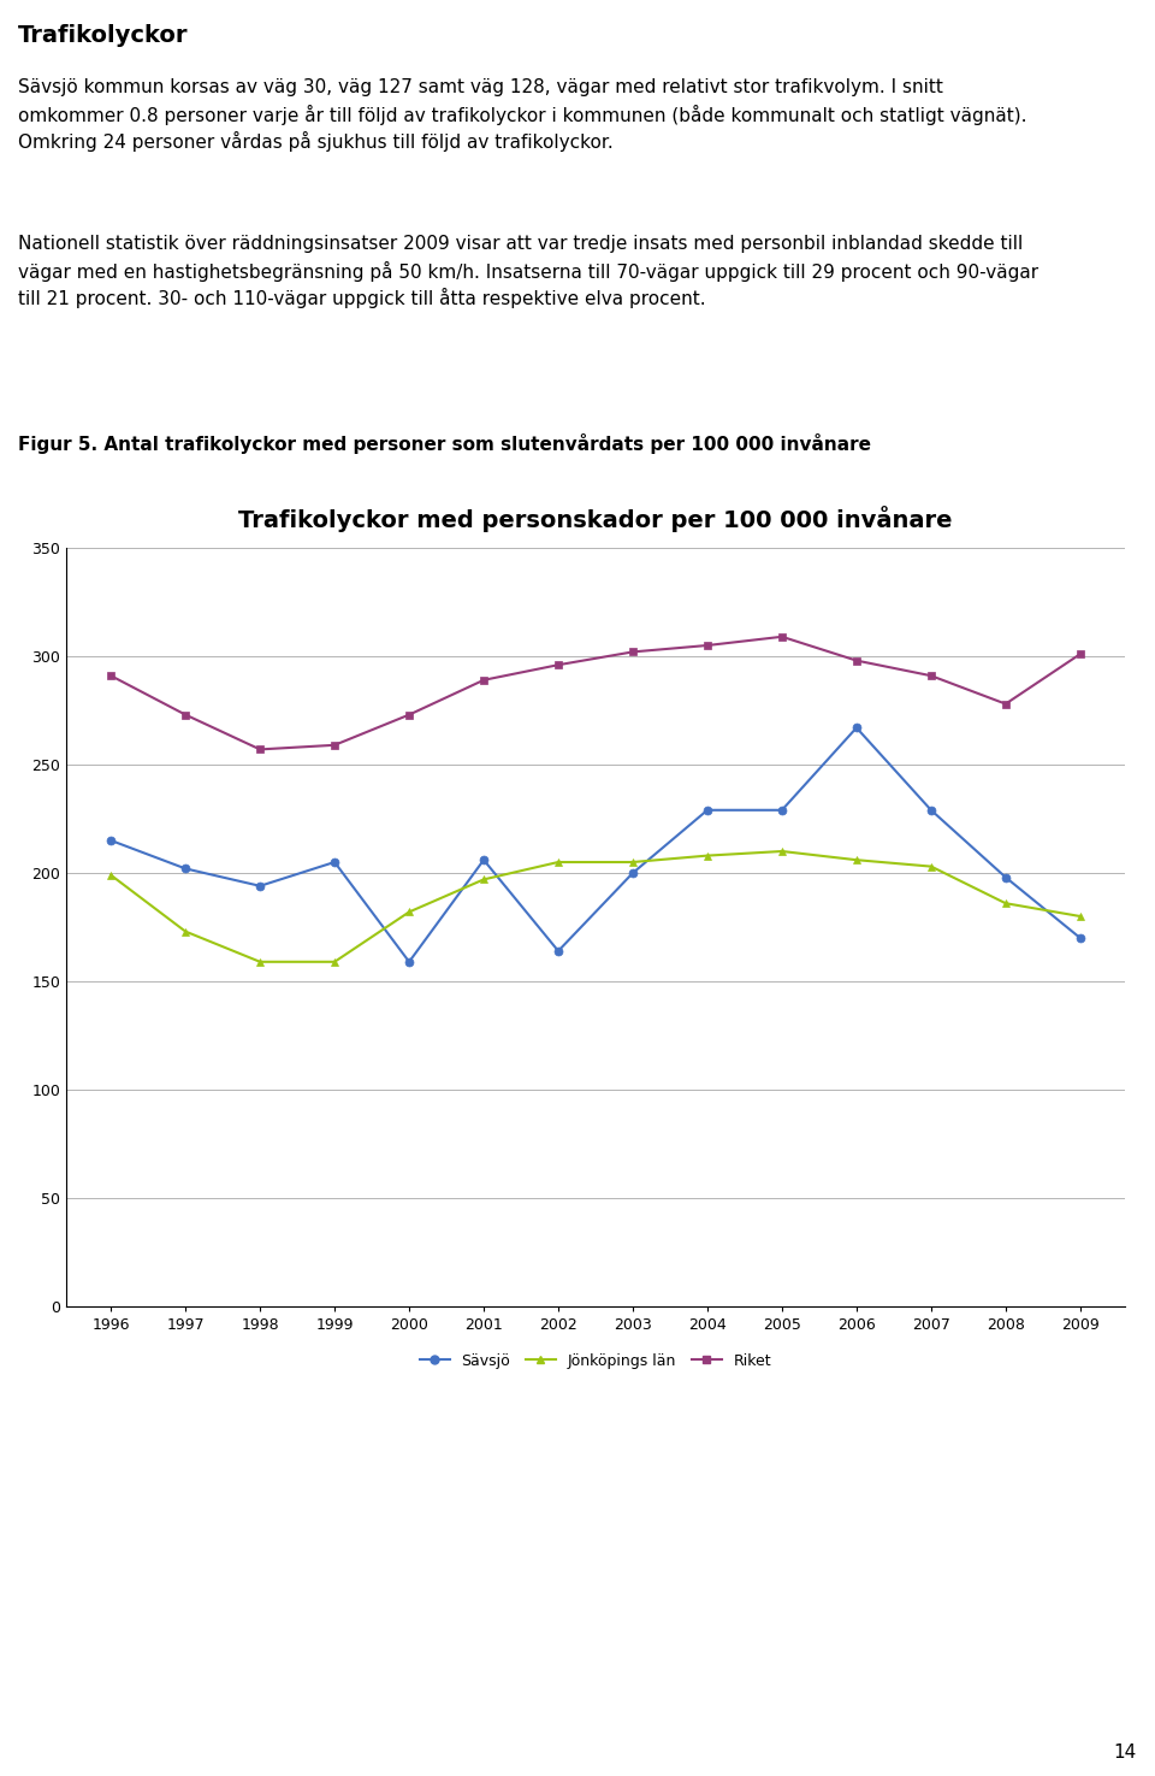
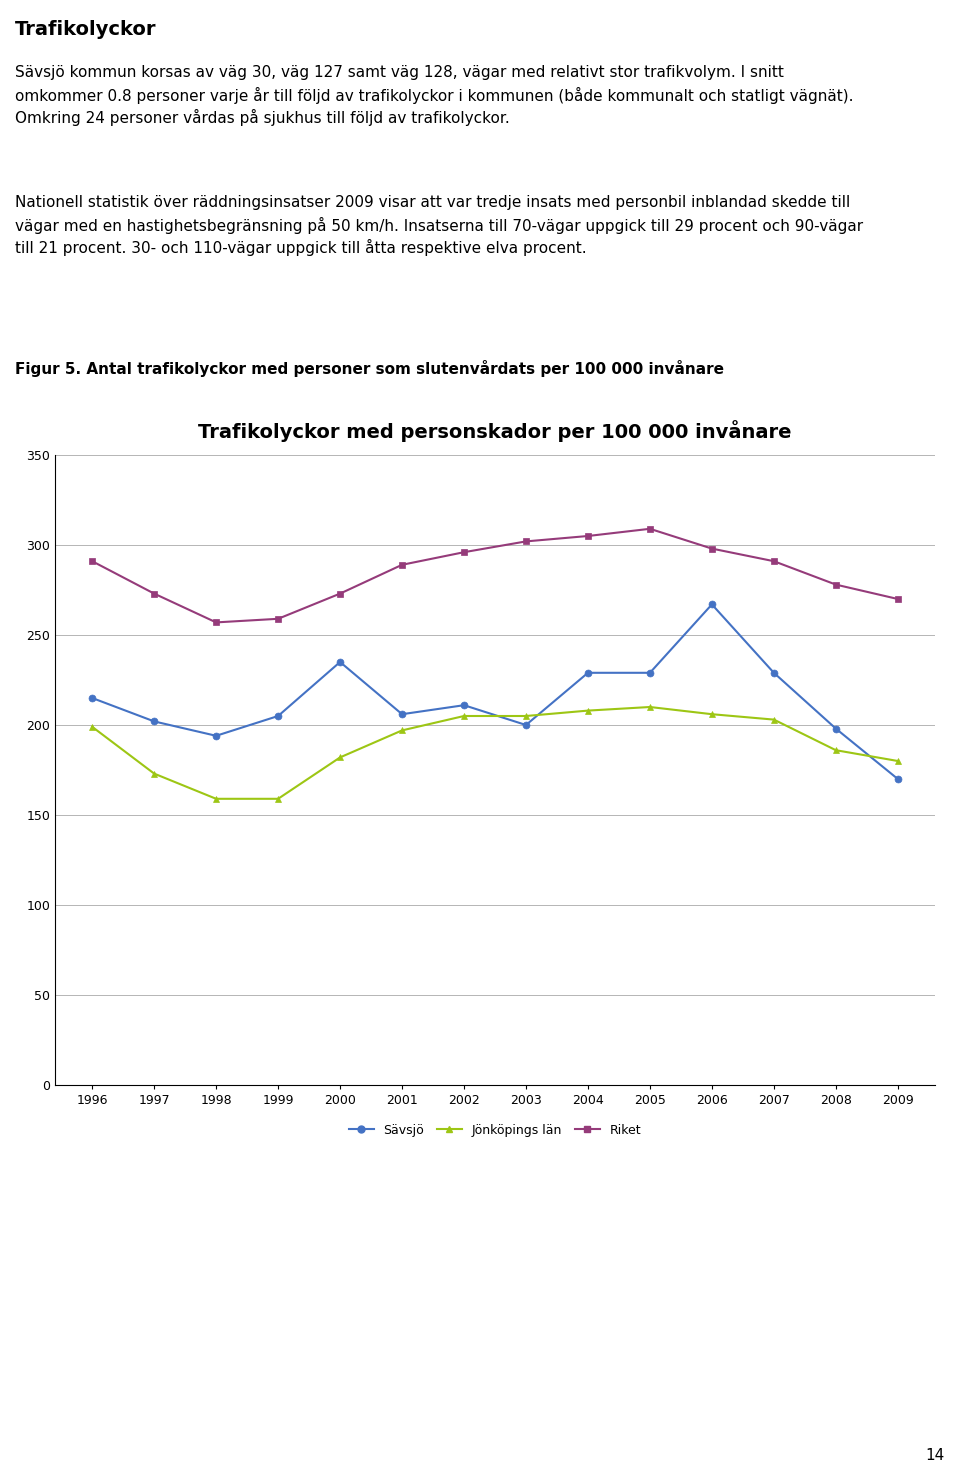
Sävsjö/2000: 159 -> 235
Sävsjö/2002: 164 -> 211
Riket/2009: 301 -> 270
